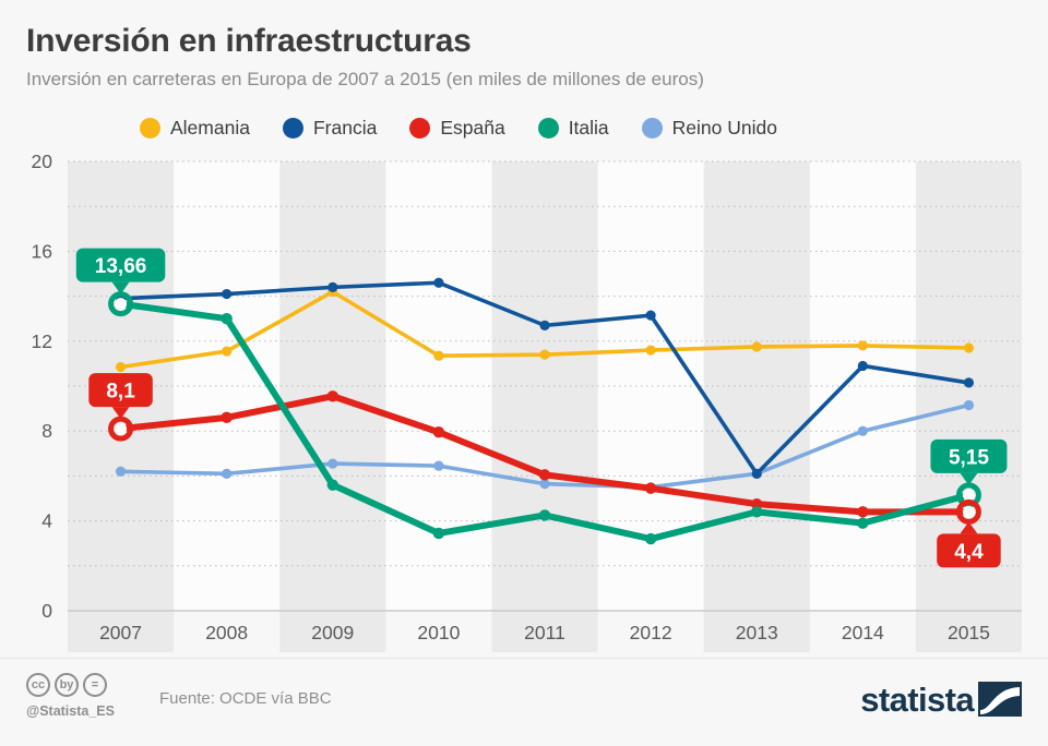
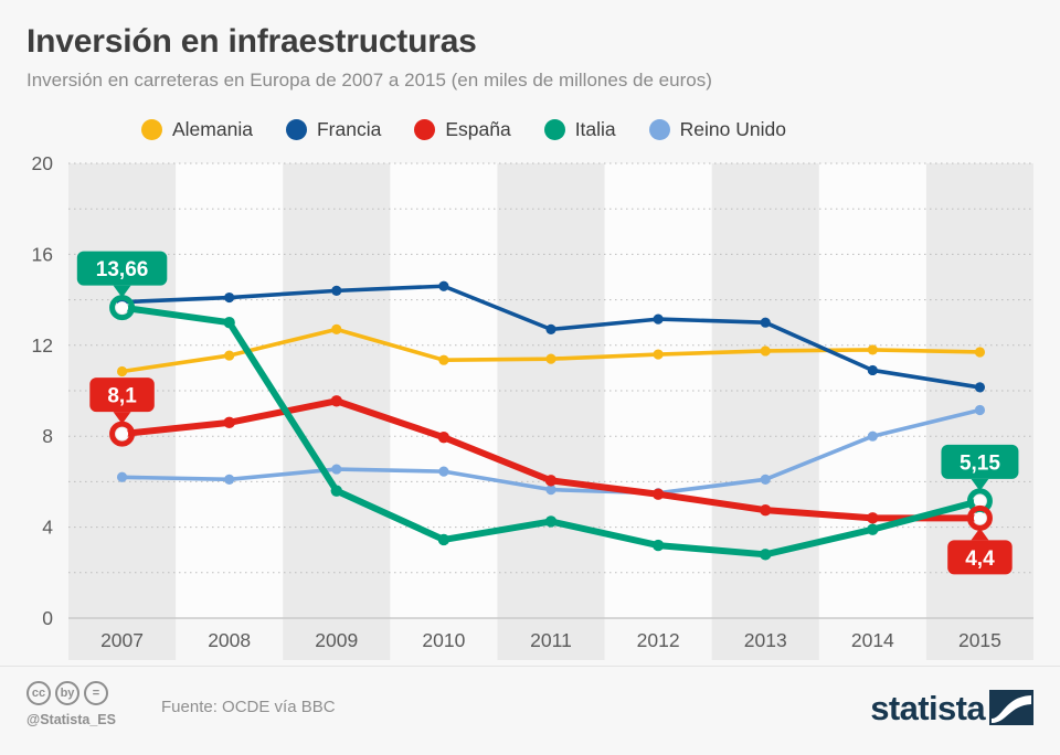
Alemania/2009: 14.2 -> 12.7
Francia/2013: 6.1 -> 13.0
Italia/2013: 4.4 -> 2.8
